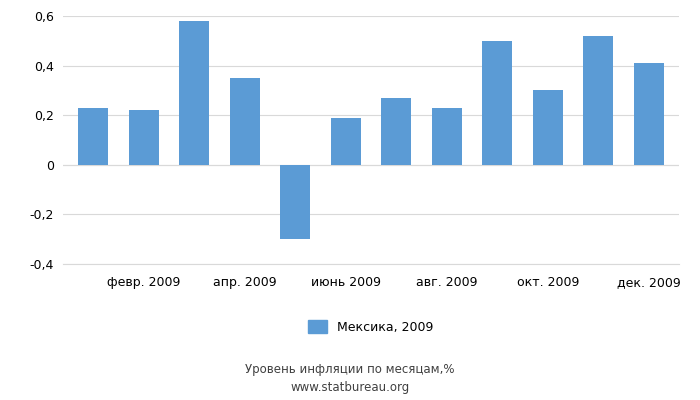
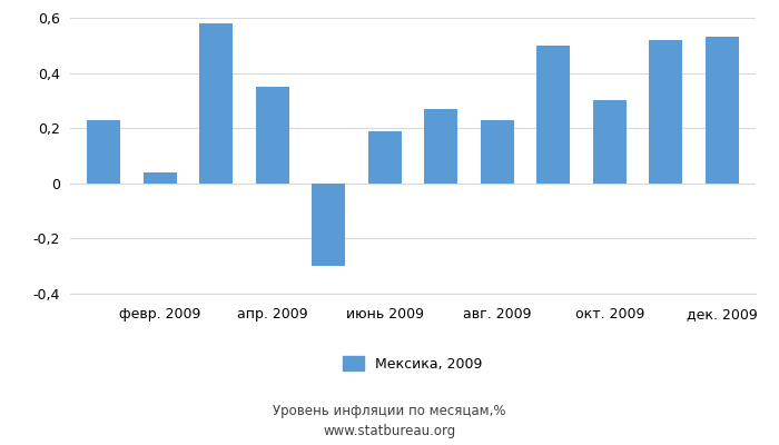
февр. 2009: 0,22 -> 0,04
дек. 2009: 0,41 -> 0,53
